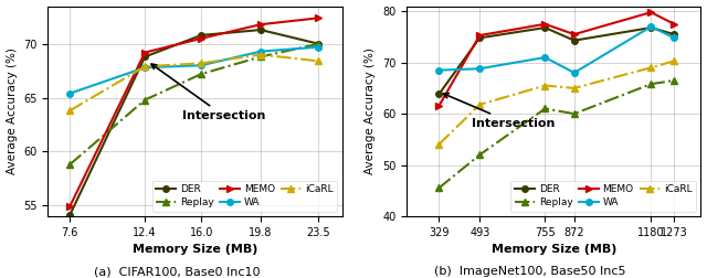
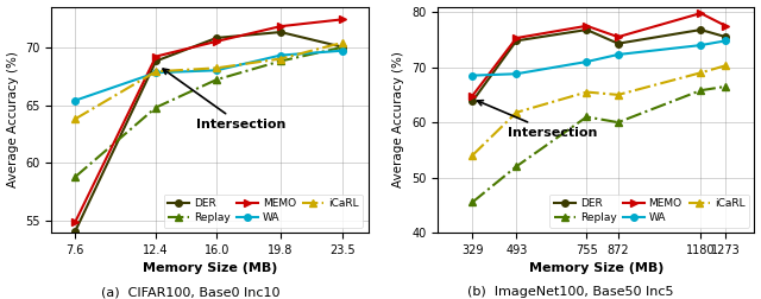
iCaRL/23.5: 68.4 -> 70.4
MEMO/329: 61.5 -> 64.8
WA/872: 68.0 -> 72.3
WA/1180: 77.0 -> 74.0
